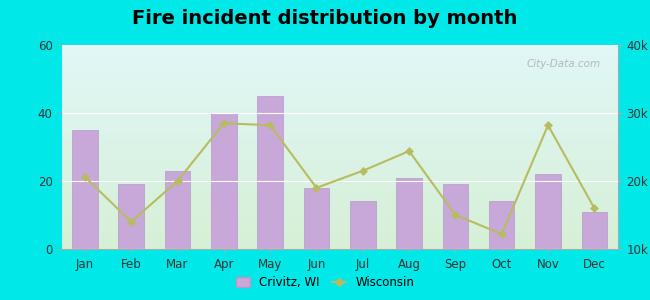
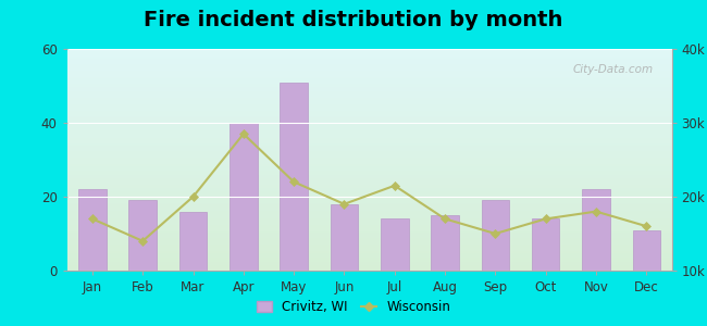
Crivitz, WI/Jan: 35 -> 22
Wisconsin/Jan: 20.6k -> 17.0k
Crivitz, WI/Mar: 23 -> 16
Crivitz, WI/May: 45 -> 51
Wisconsin/May: 28.2k -> 22.0k
Crivitz, WI/Aug: 21 -> 15
Wisconsin/Aug: 24.4k -> 17.0k
Wisconsin/Oct: 12.2k -> 17.0k
Wisconsin/Nov: 28.2k -> 18.0k
